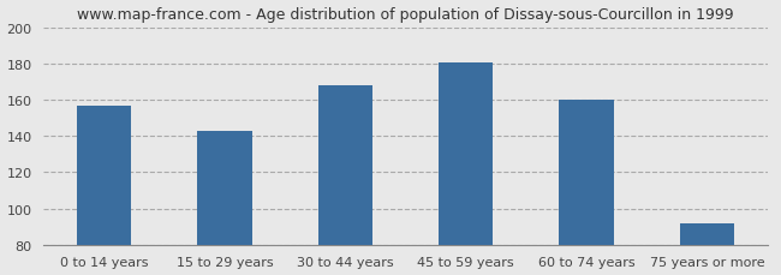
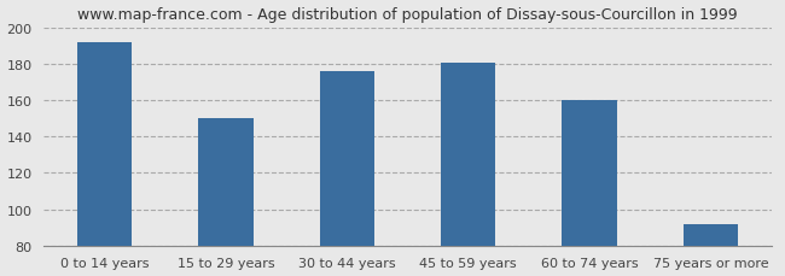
0 to 14 years: 157 -> 192
15 to 29 years: 143 -> 150
30 to 44 years: 168 -> 176
